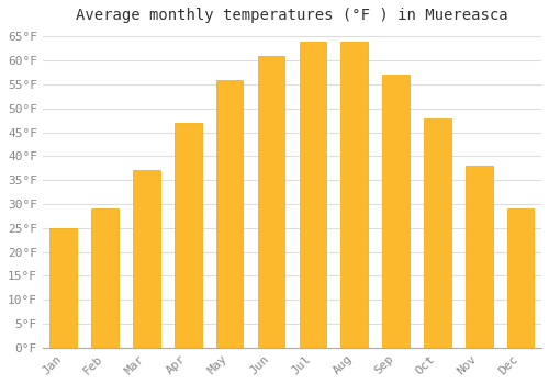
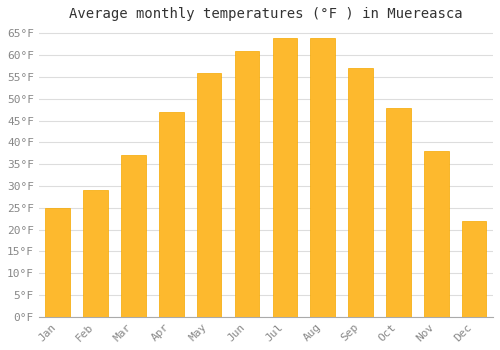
Dec: 29°F -> 22°F
